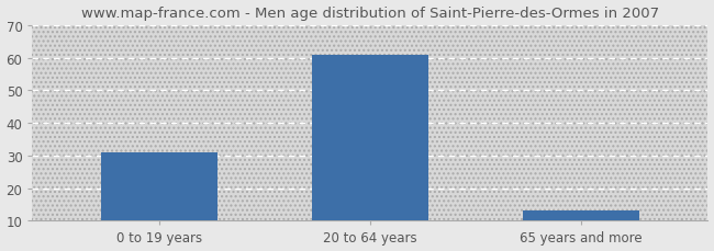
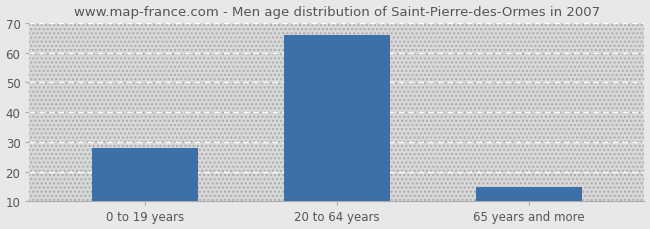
0 to 19 years: 31 -> 28
20 to 64 years: 61 -> 66
65 years and more: 13 -> 15
